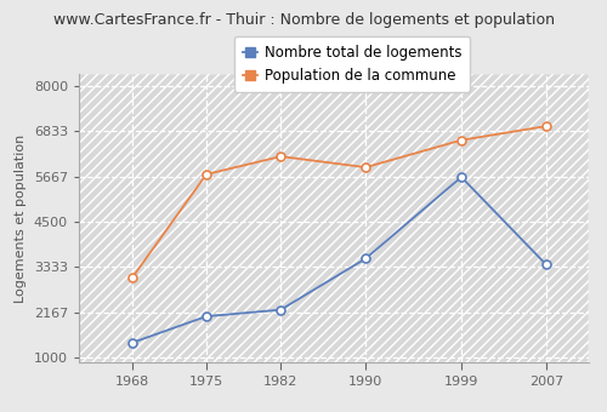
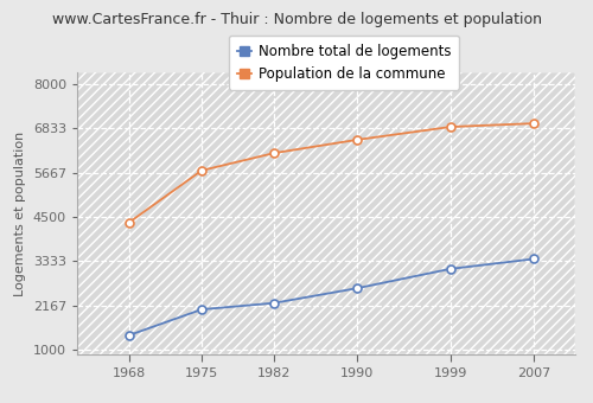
Population de la commune/1968: 3050 -> 4350
Nombre total de logements/1990: 3550 -> 2620
Population de la commune/1990: 5900 -> 6530
Nombre total de logements/1999: 5650 -> 3130
Population de la commune/1999: 6600 -> 6870
